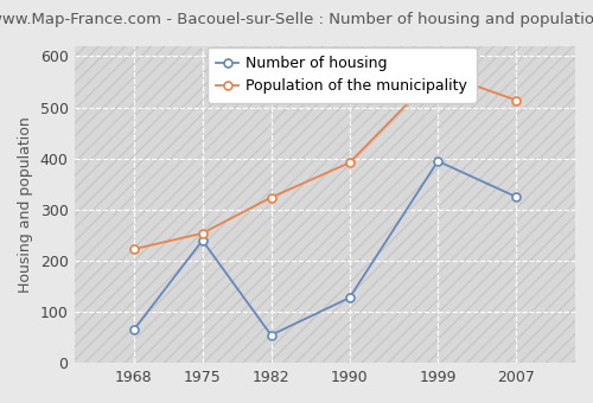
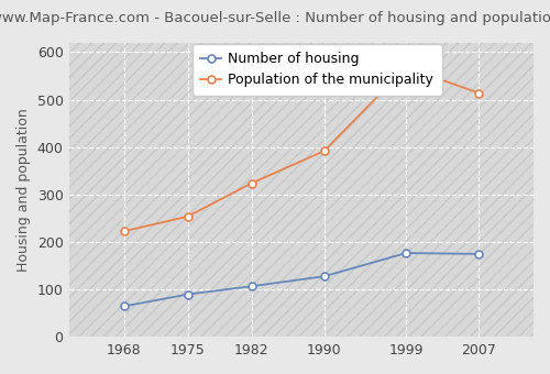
Number of housing/1975: 240 -> 90
Number of housing/1982: 55 -> 107
Number of housing/1999: 395 -> 177
Number of housing/2007: 325 -> 175
